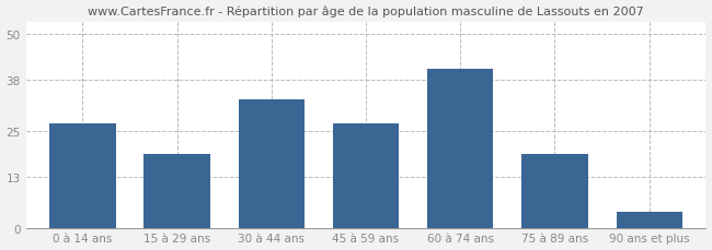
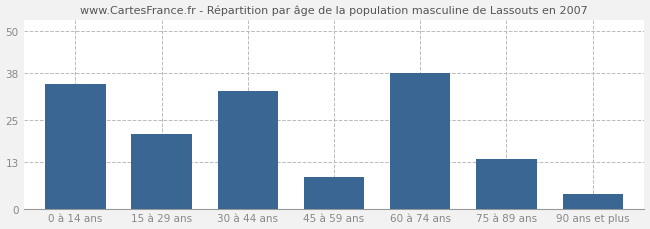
0 à 14 ans: 27 -> 35
15 à 29 ans: 19 -> 21
45 à 59 ans: 27 -> 9
60 à 74 ans: 41 -> 38
75 à 89 ans: 19 -> 14
